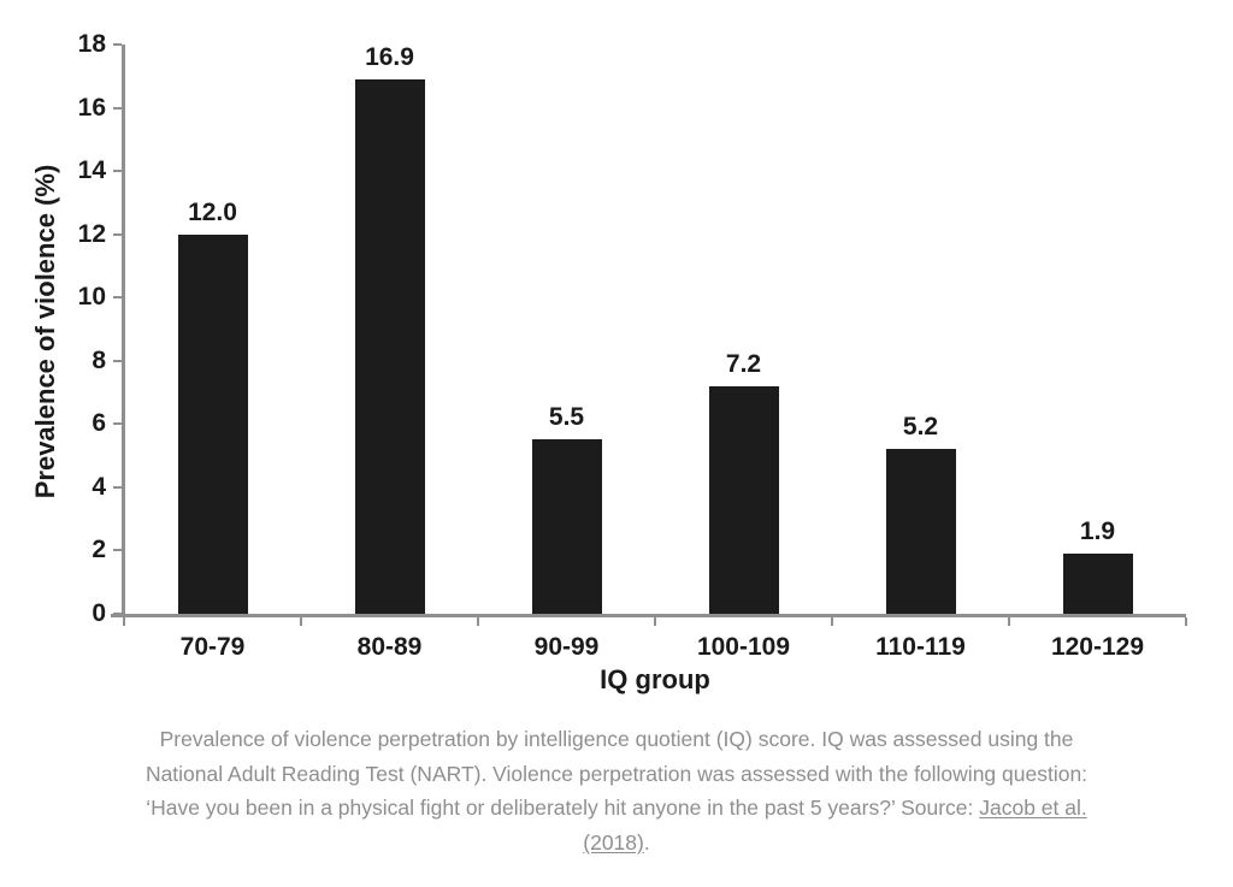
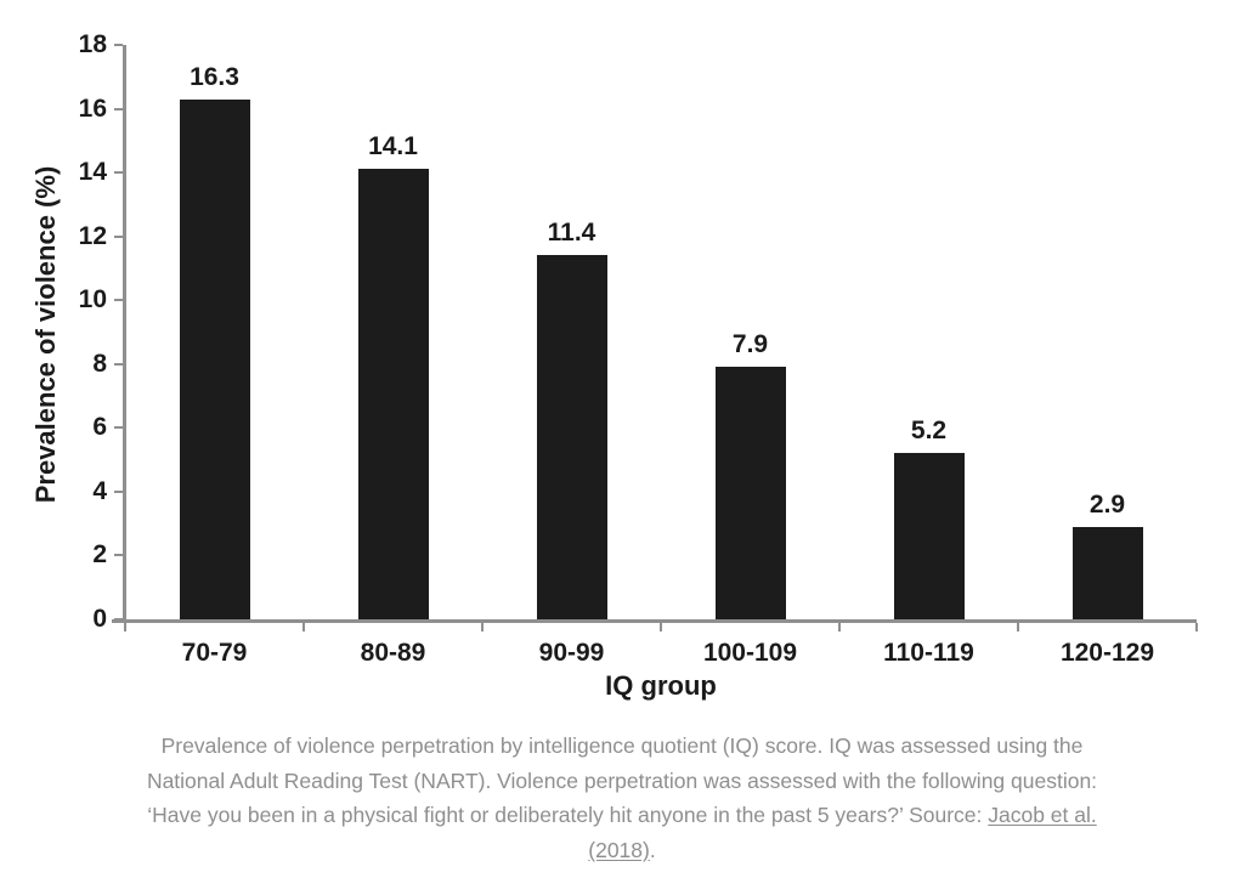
70-79: 12.0 -> 16.3
80-89: 16.9 -> 14.1
90-99: 5.5 -> 11.4
100-109: 7.2 -> 7.9
120-129: 1.9 -> 2.9
